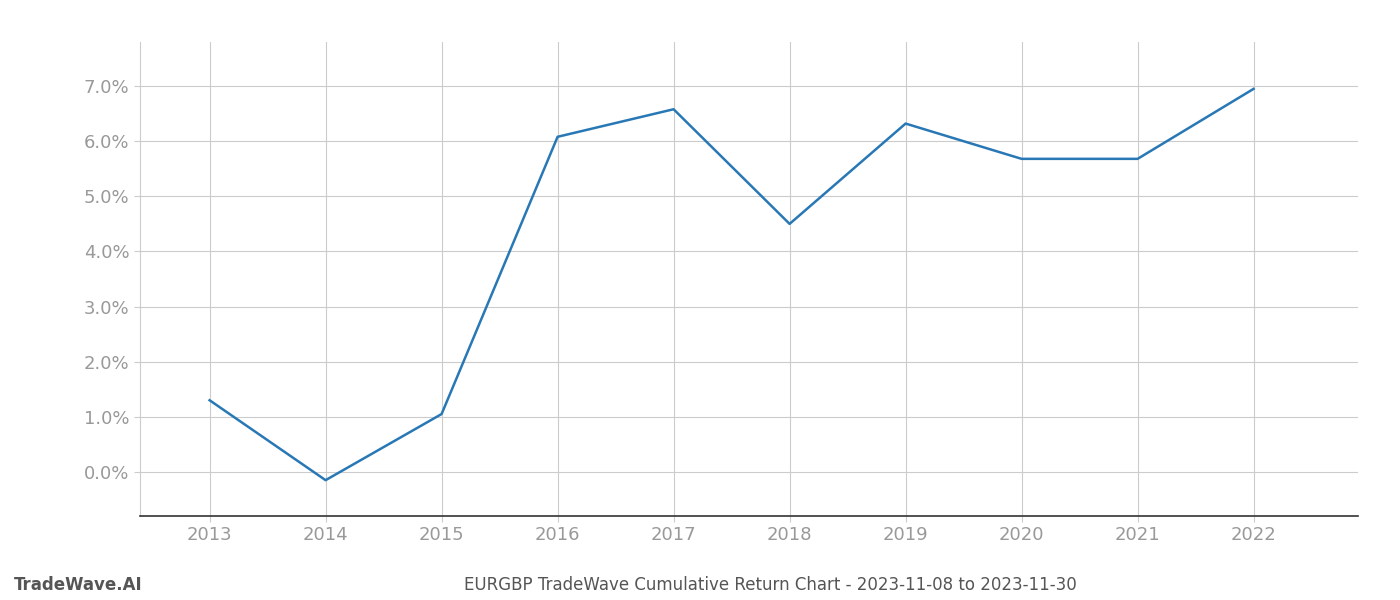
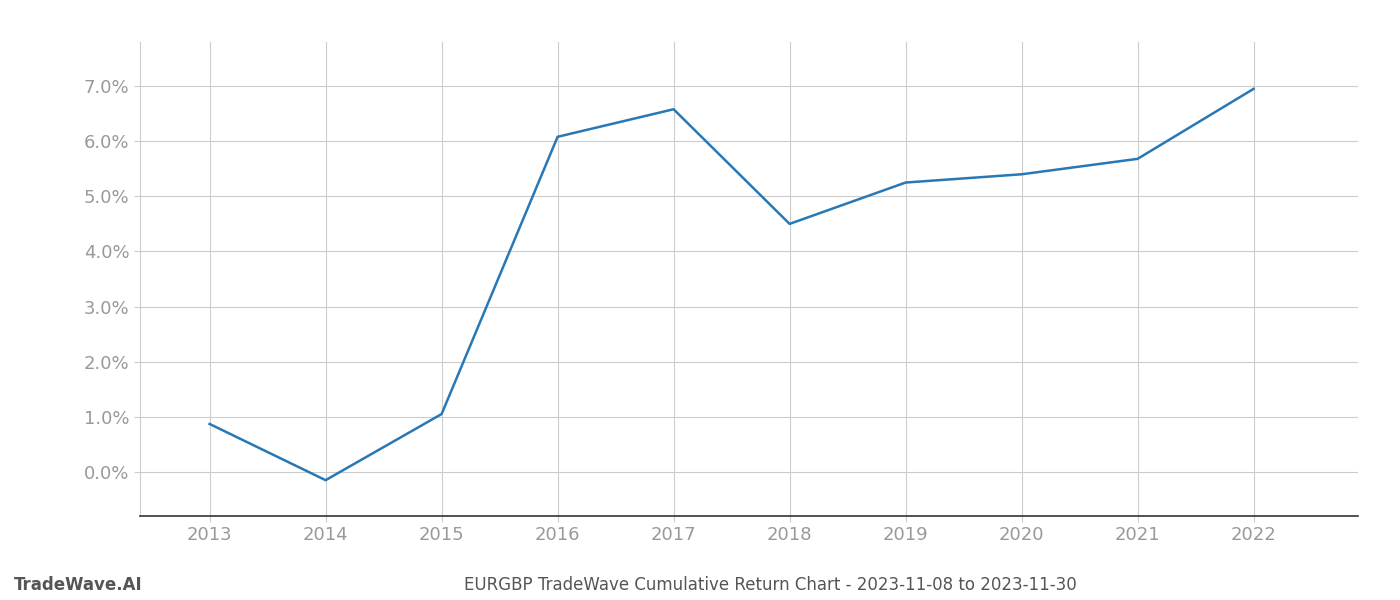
2013: 1.30% -> 0.87%
2019: 6.32% -> 5.25%
2020: 5.68% -> 5.40%
